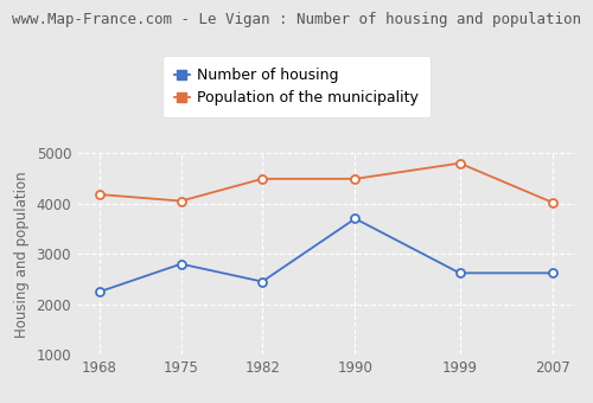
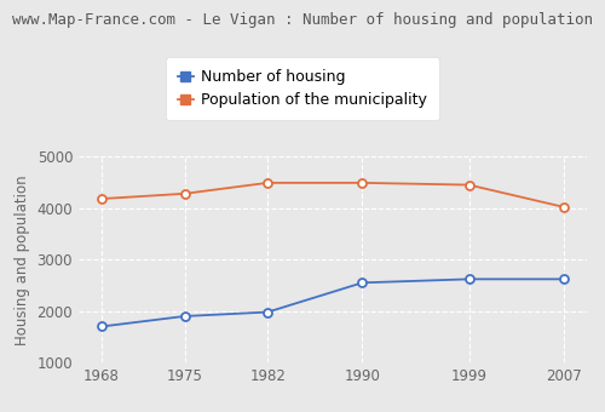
Number of housing/1968: 2250 -> 1700
Number of housing/1975: 2800 -> 1900
Population of the municipality/1975: 4050 -> 4280
Number of housing/1982: 2450 -> 1980
Number of housing/1990: 3700 -> 2550
Population of the municipality/1999: 4800 -> 4450
